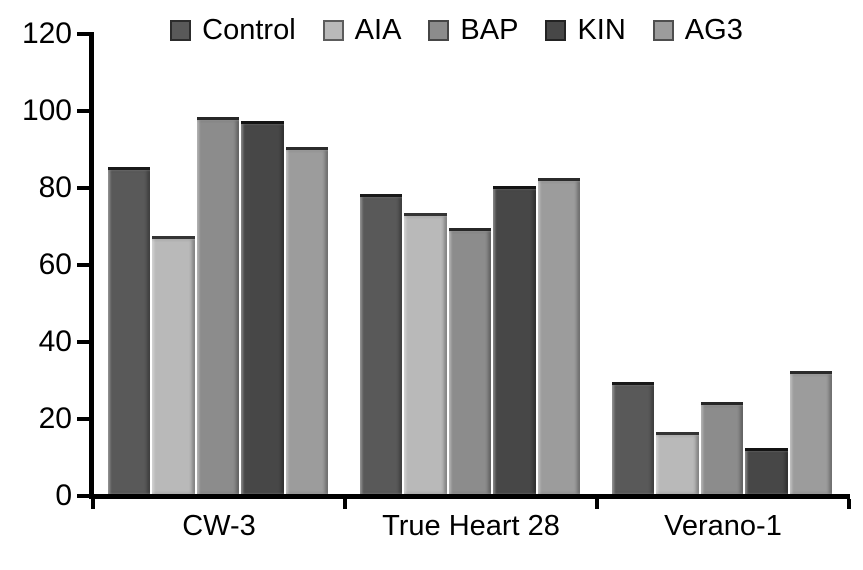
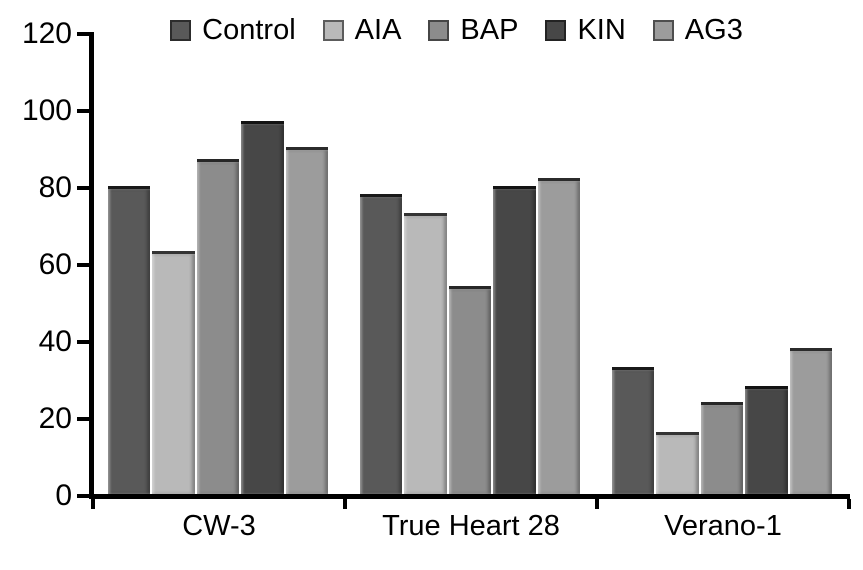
Control/CW-3: 85 -> 80
AIA/CW-3: 67 -> 63
BAP/CW-3: 98 -> 87
BAP/True Heart 28: 69 -> 54
Control/Verano-1: 29 -> 33
KIN/Verano-1: 12 -> 28
AG3/Verano-1: 32 -> 38
